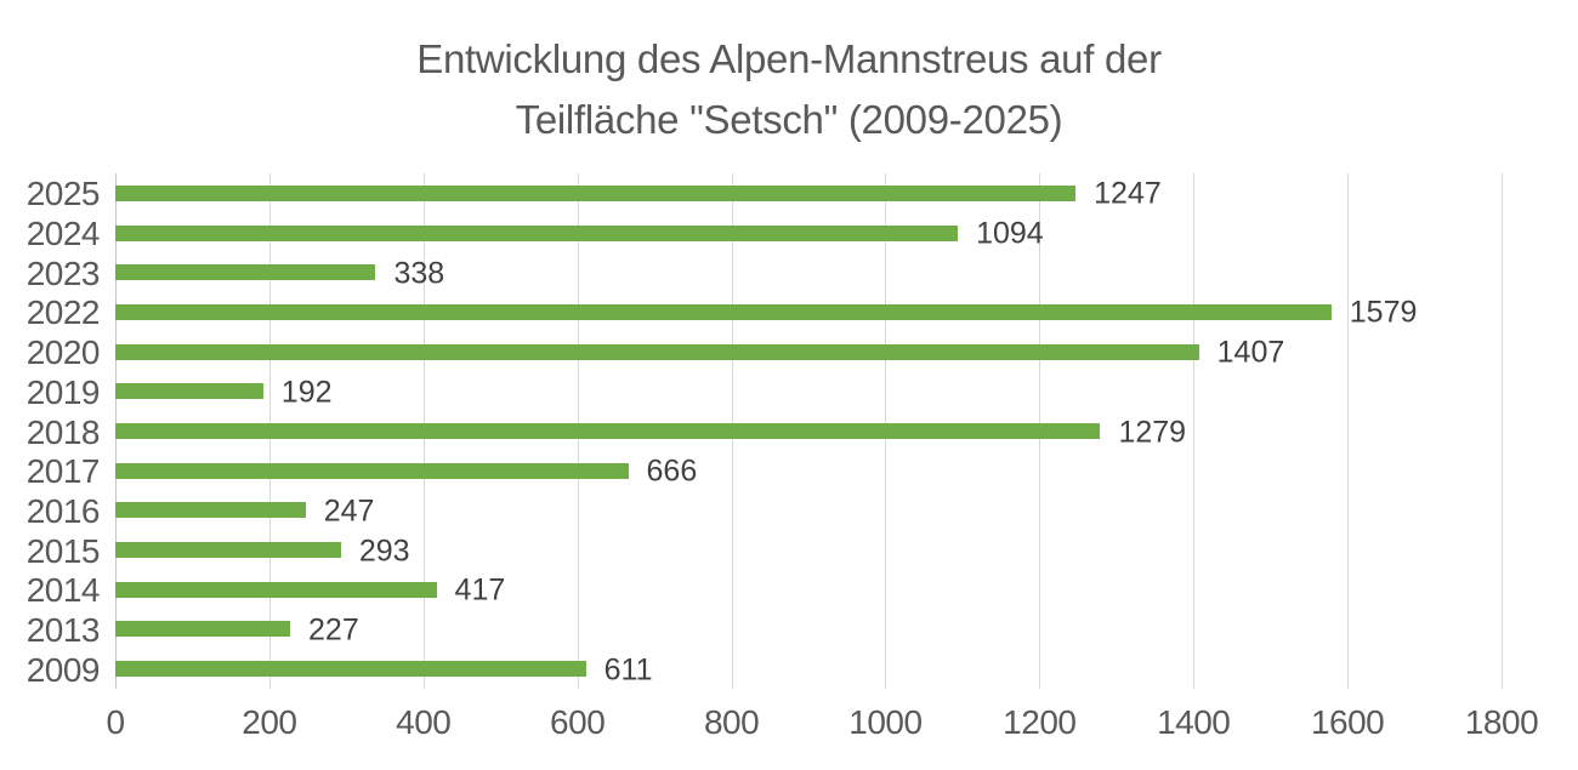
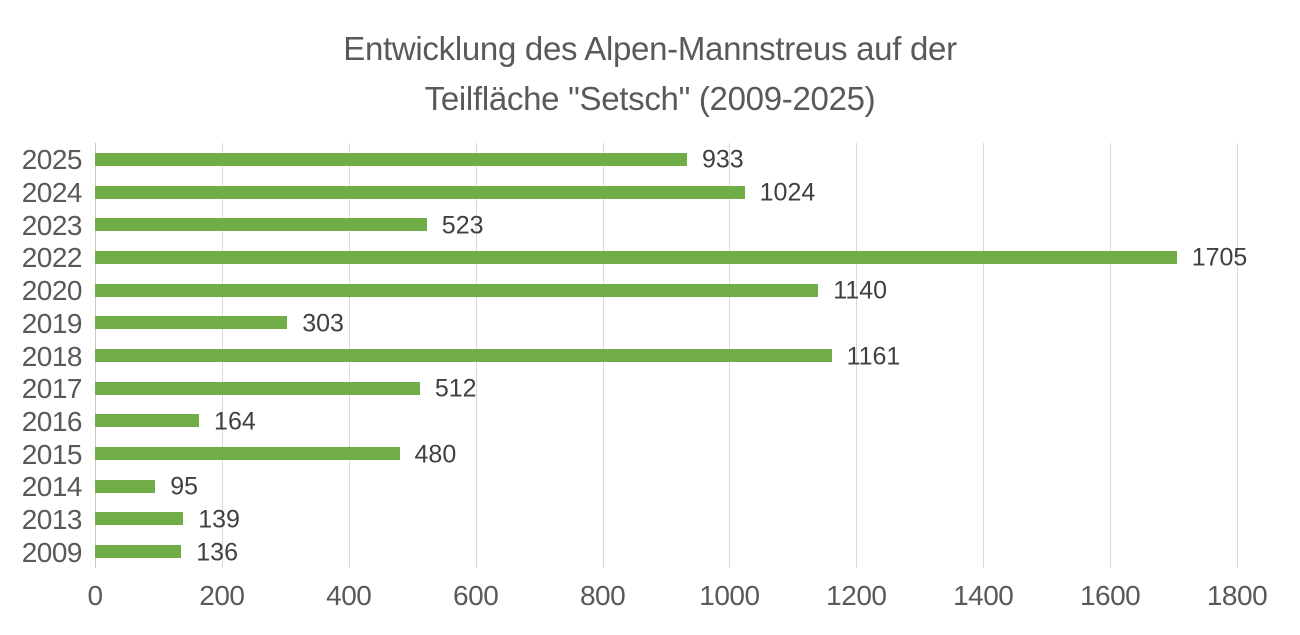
2025: 1247 -> 933
2024: 1094 -> 1024
2023: 338 -> 523
2022: 1579 -> 1705
2020: 1407 -> 1140
2019: 192 -> 303
2018: 1279 -> 1161
2017: 666 -> 512
2016: 247 -> 164
2015: 293 -> 480
2014: 417 -> 95
2013: 227 -> 139
2009: 611 -> 136
